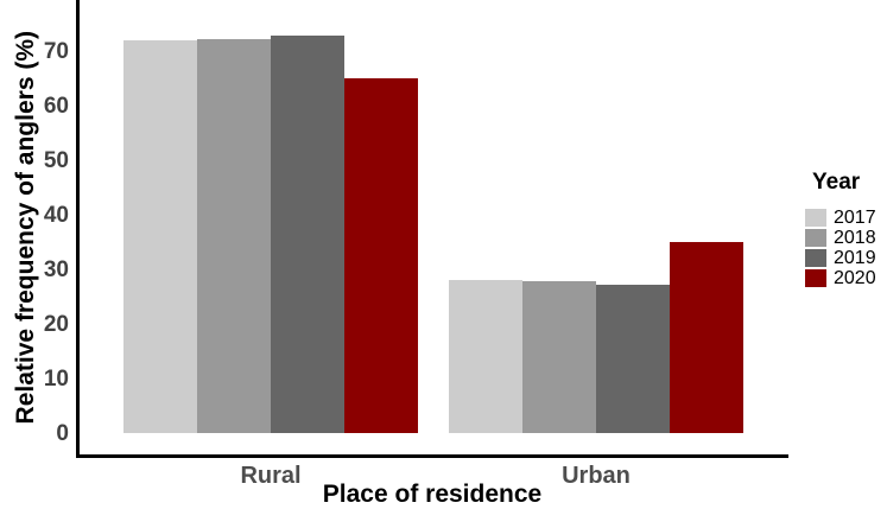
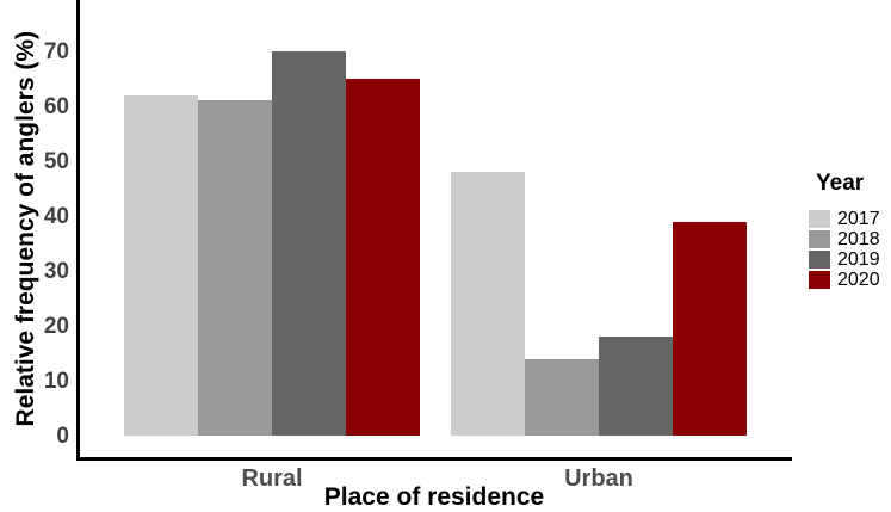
2017/Rural: 72 -> 62
2018/Rural: 72 -> 61
2019/Rural: 73 -> 70
2017/Urban: 28 -> 48
2018/Urban: 28 -> 14
2019/Urban: 27 -> 18
2020/Urban: 35 -> 39
